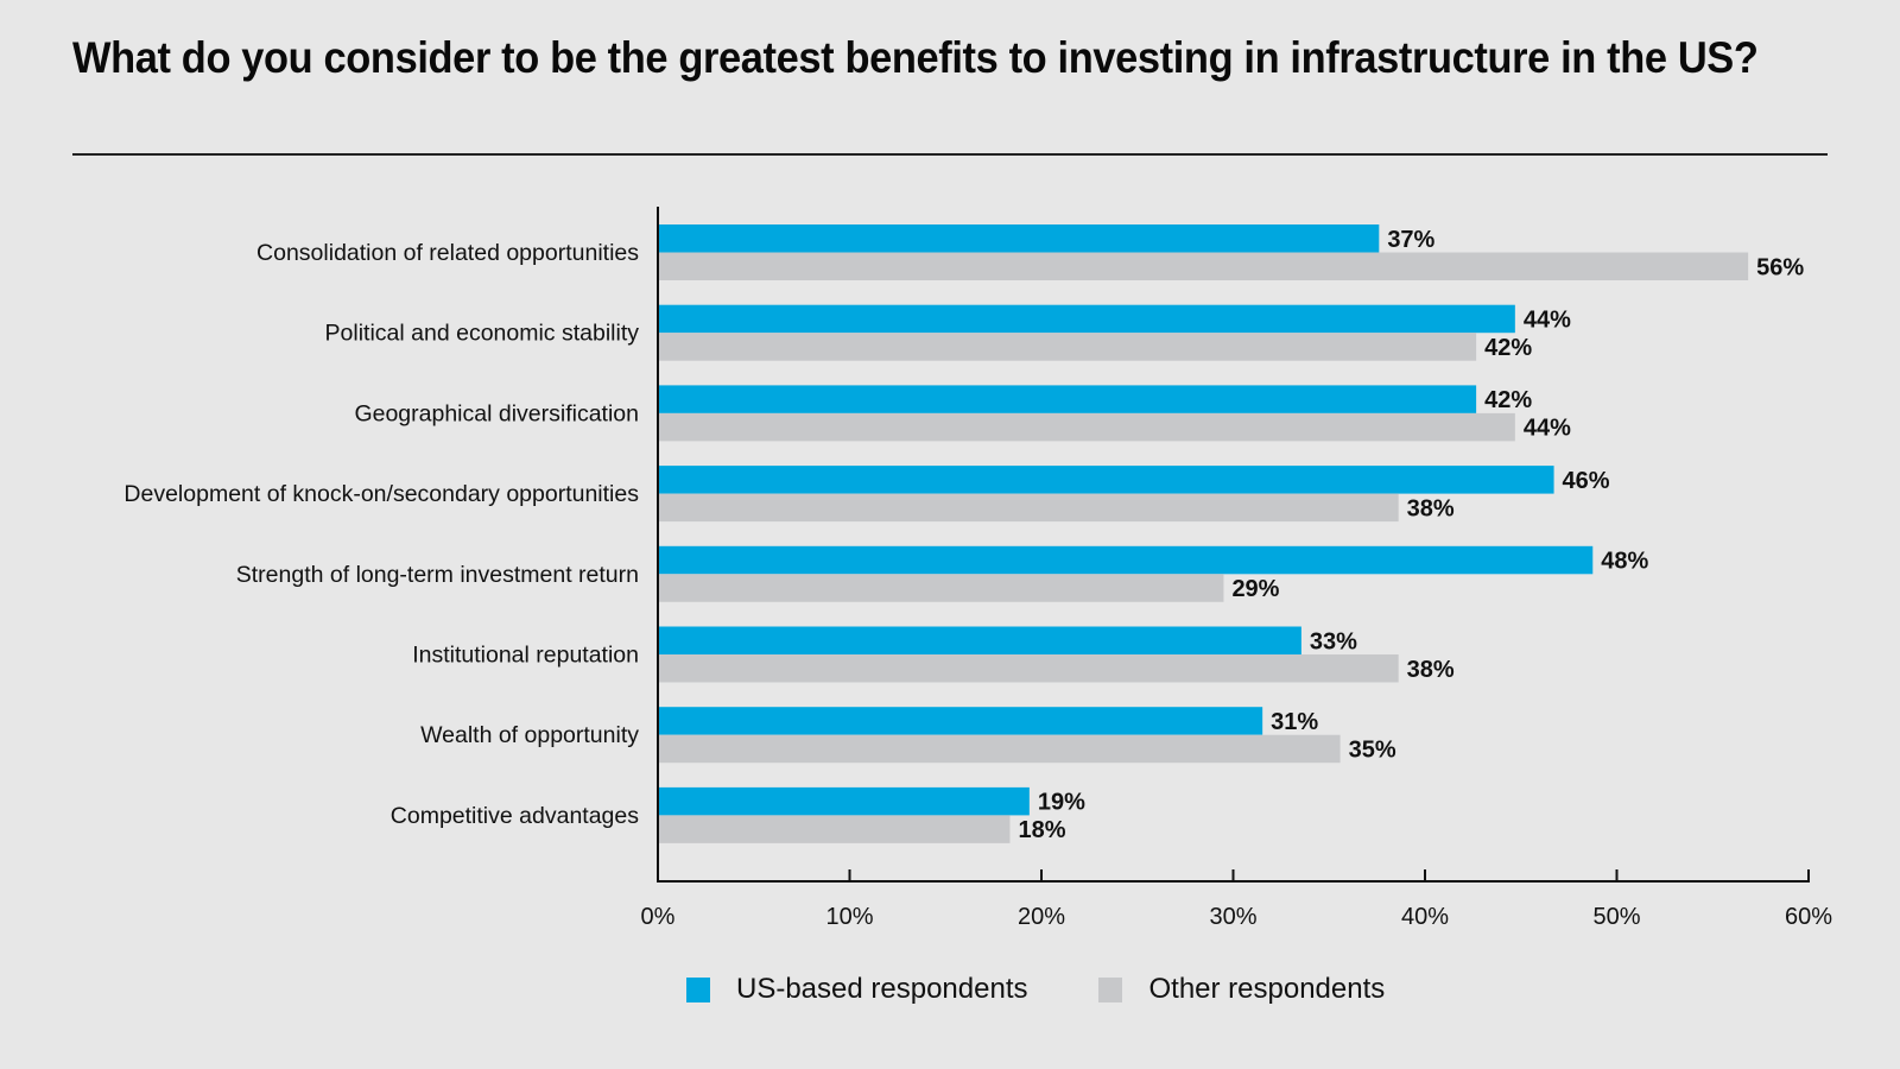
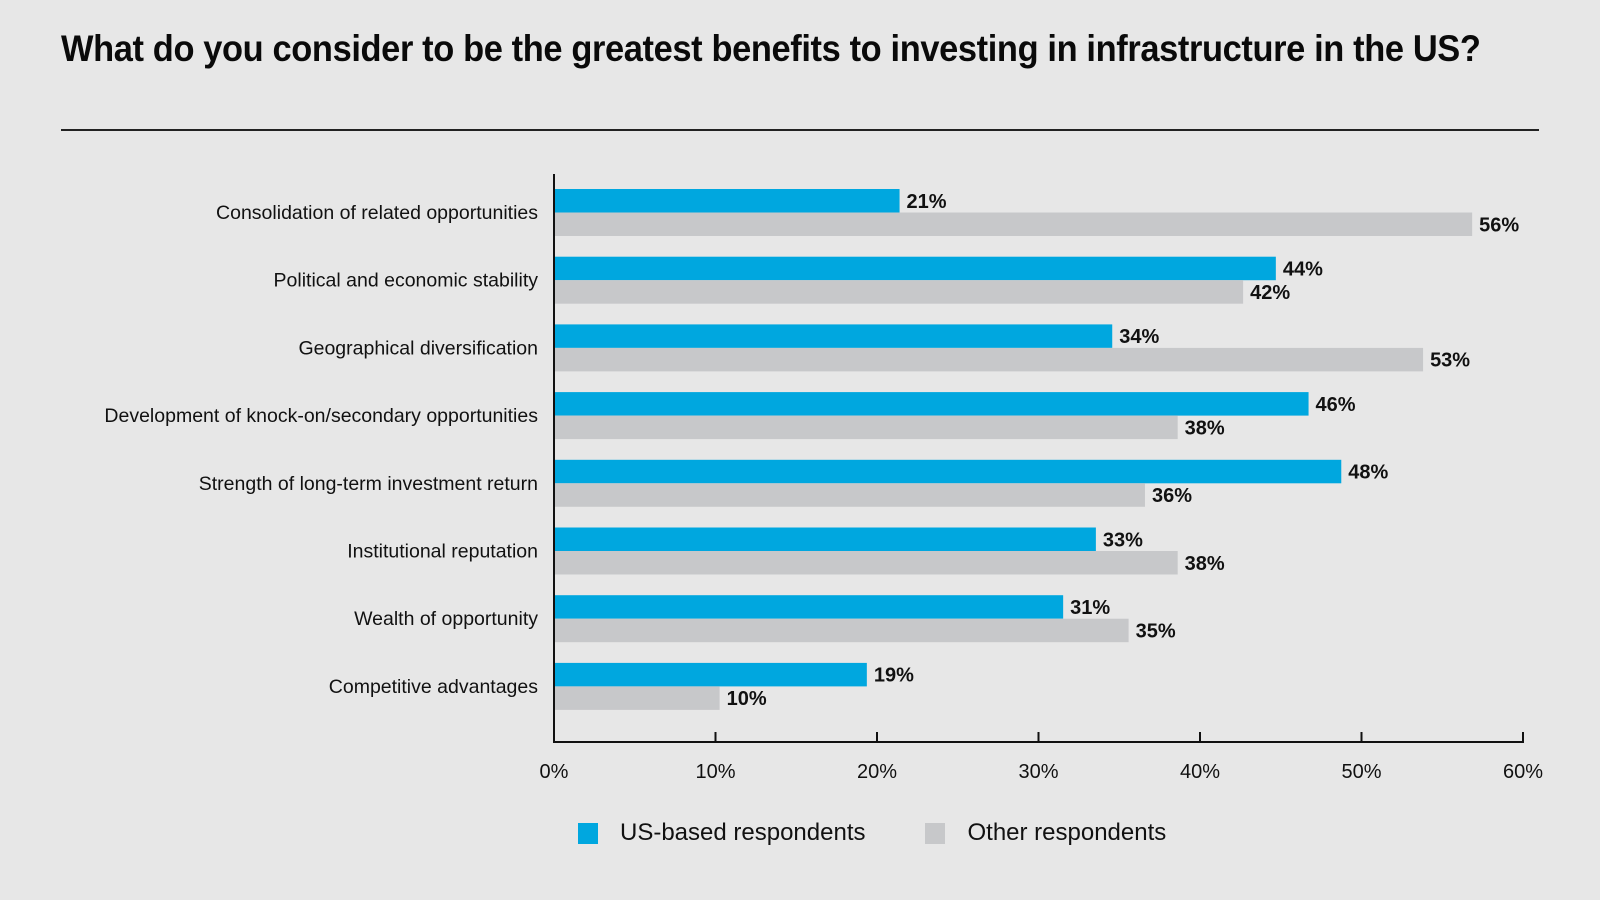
US-based respondents/Consolidation of related opportunities: 37% -> 21%
US-based respondents/Geographical diversification: 42% -> 34%
Other respondents/Geographical diversification: 44% -> 53%
Other respondents/Strength of long-term investment return: 29% -> 36%
Other respondents/Competitive advantages: 18% -> 10%
